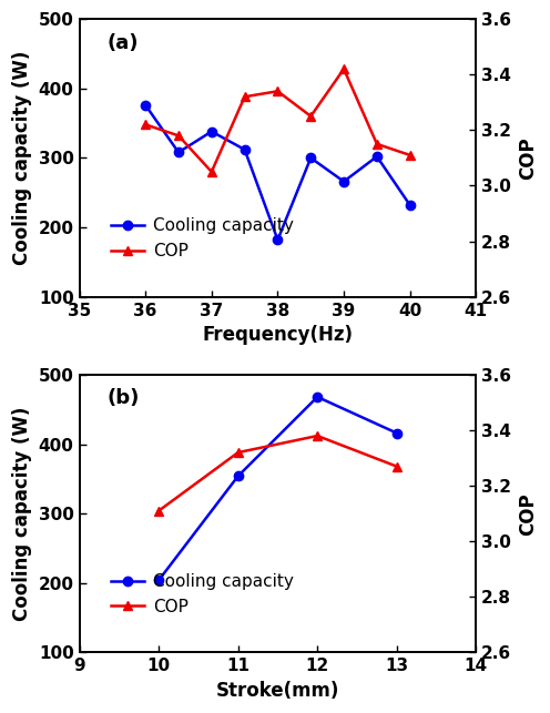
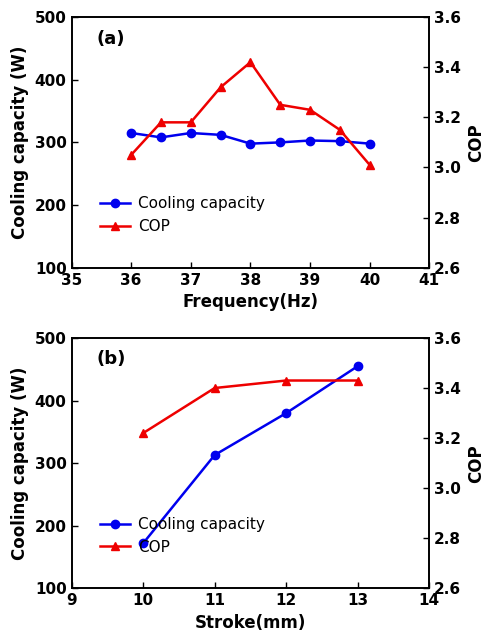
Cooling capacity/36: 376 -> 315
COP/36: 3.22 -> 3.05
Cooling capacity/37: 338 -> 315
COP/37: 3.05 -> 3.18
Cooling capacity/38: 182 -> 298
COP/38: 3.34 -> 3.42
Cooling capacity/39: 266 -> 303
COP/39: 3.42 -> 3.23
Cooling capacity/40: 232 -> 298
COP/40: 3.11 -> 3.01
Cooling capacity/10: 204 -> 172
COP/10: 3.11 -> 3.22
Cooling capacity/11: 354 -> 313
COP/11: 3.32 -> 3.40
Cooling capacity/12: 468 -> 380
COP/12: 3.38 -> 3.43
Cooling capacity/13: 416 -> 455
COP/13: 3.27 -> 3.43
